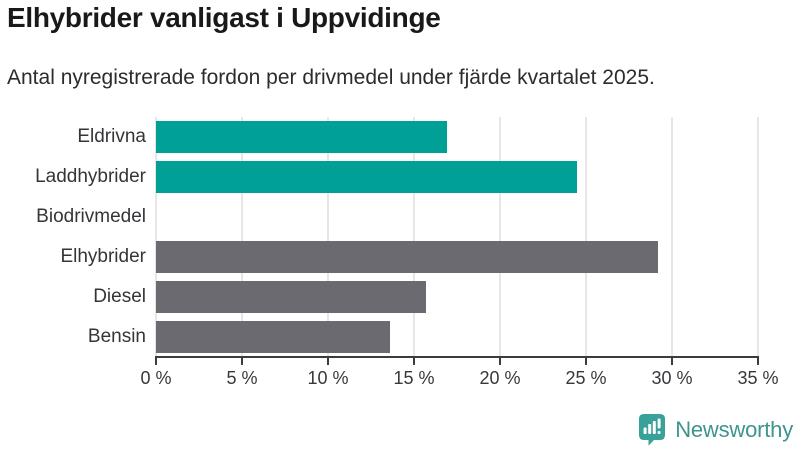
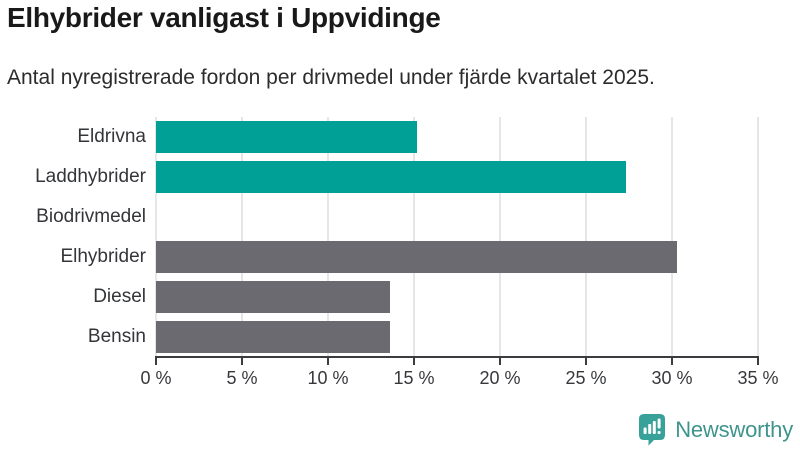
Eldrivna: 16.9% -> 15.2%
Laddhybrider: 24.5% -> 27.3%
Elhybrider: 29.2% -> 30.3%
Diesel: 15.7% -> 13.6%
